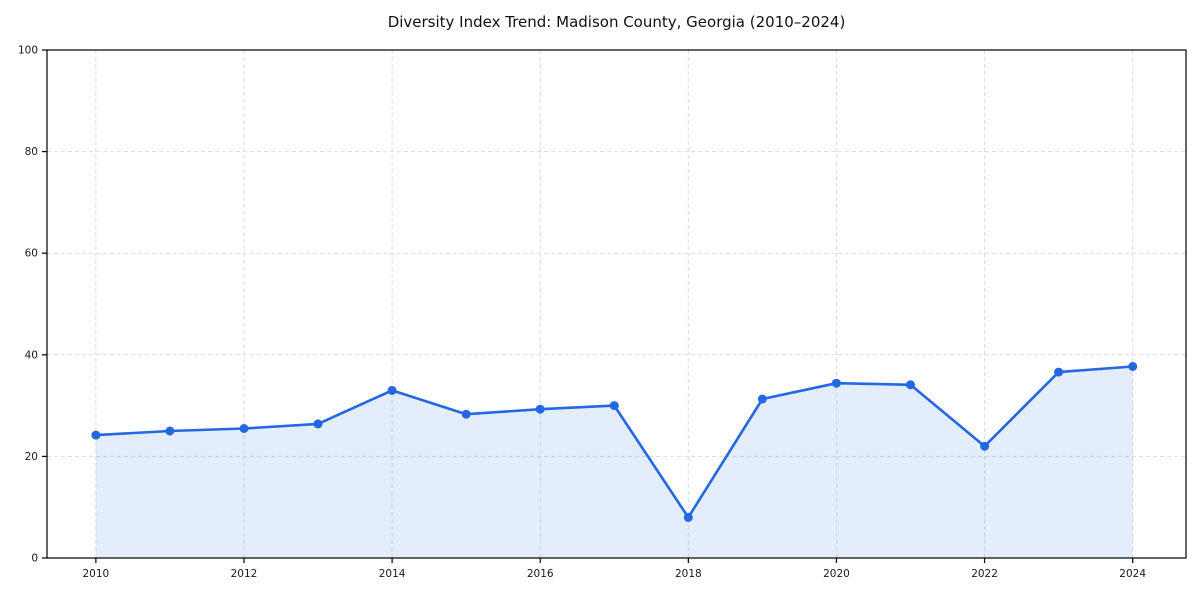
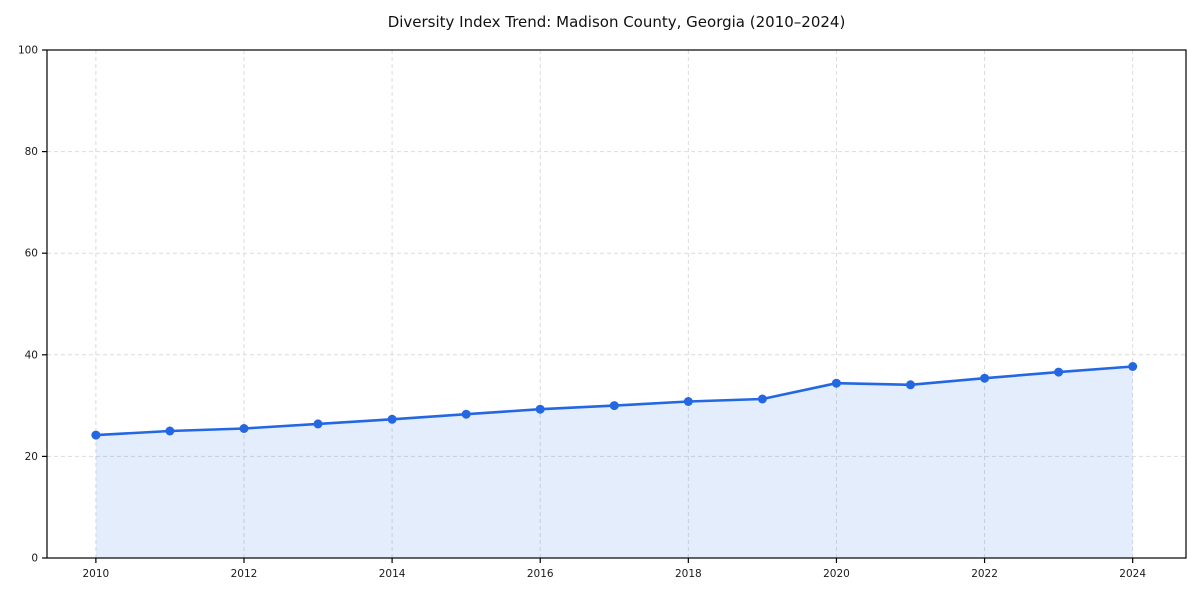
2014: 33 -> 27
2018: 8 -> 31
2022: 22 -> 35
